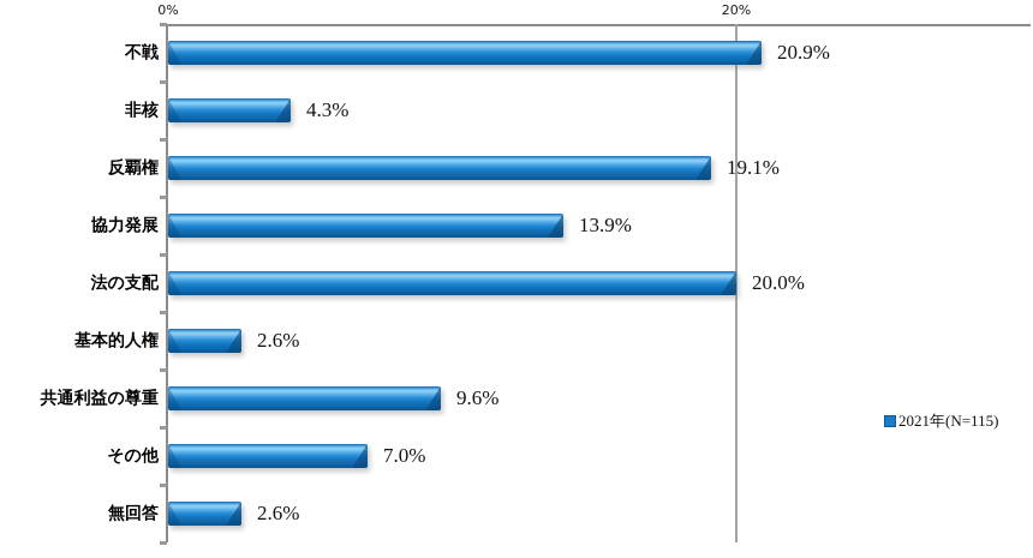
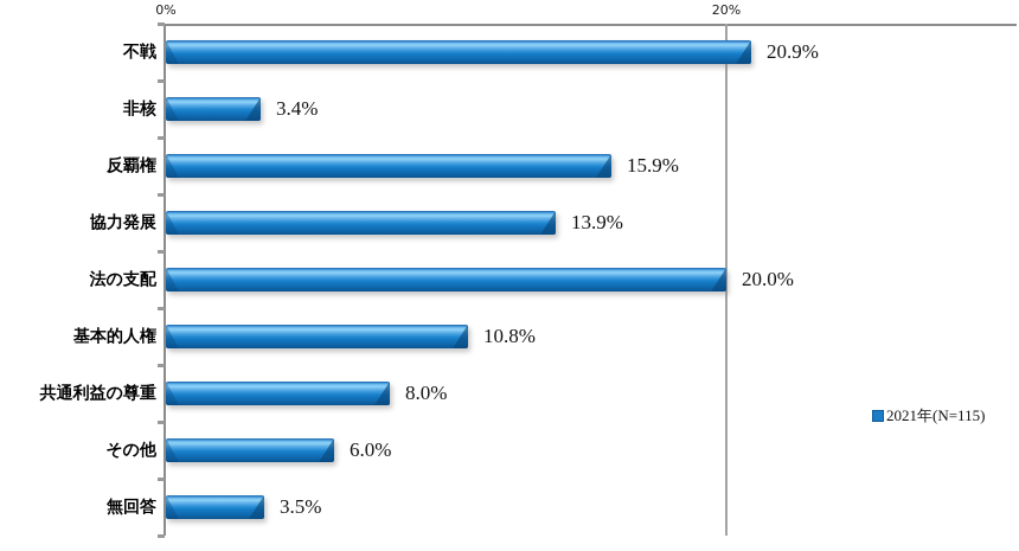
非核: 4.3% -> 3.4%
反覇権: 19.1% -> 15.9%
基本的人権: 2.6% -> 10.8%
共通利益の尊重: 9.6% -> 8.0%
その他: 7.0% -> 6.0%
無回答: 2.6% -> 3.5%
